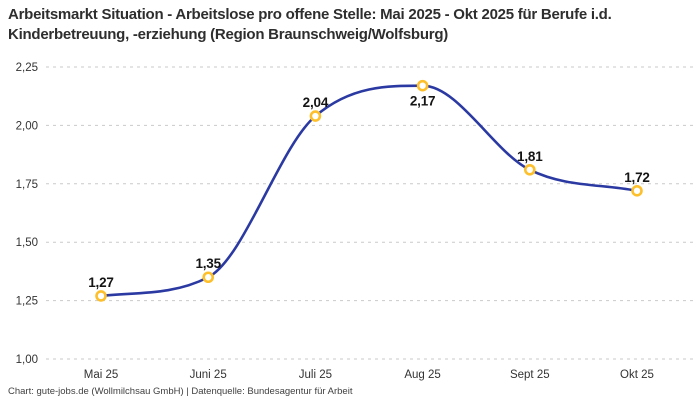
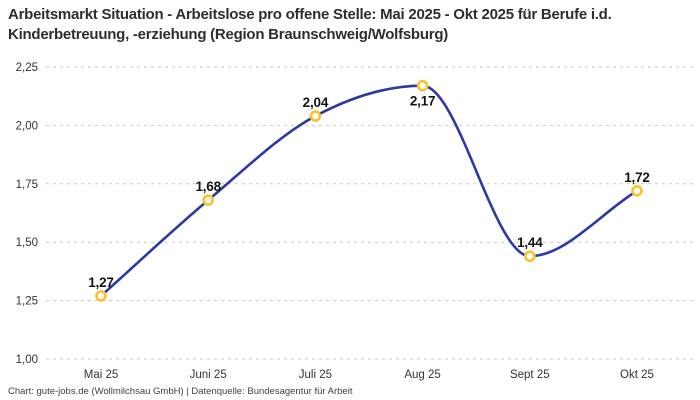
Juni 25: 1,35 -> 1,68
Sept 25: 1,81 -> 1,44
